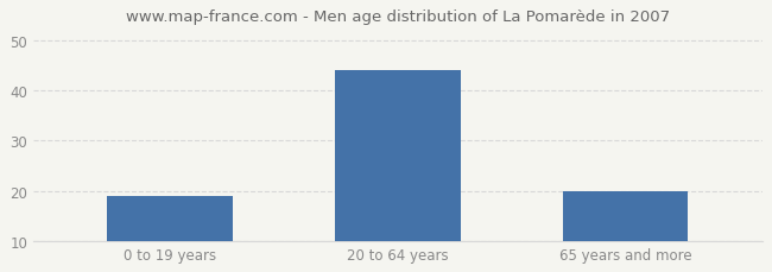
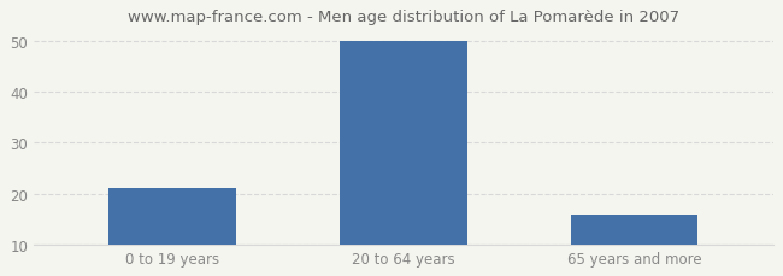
0 to 19 years: 19 -> 21
20 to 64 years: 44 -> 50
65 years and more: 20 -> 16
